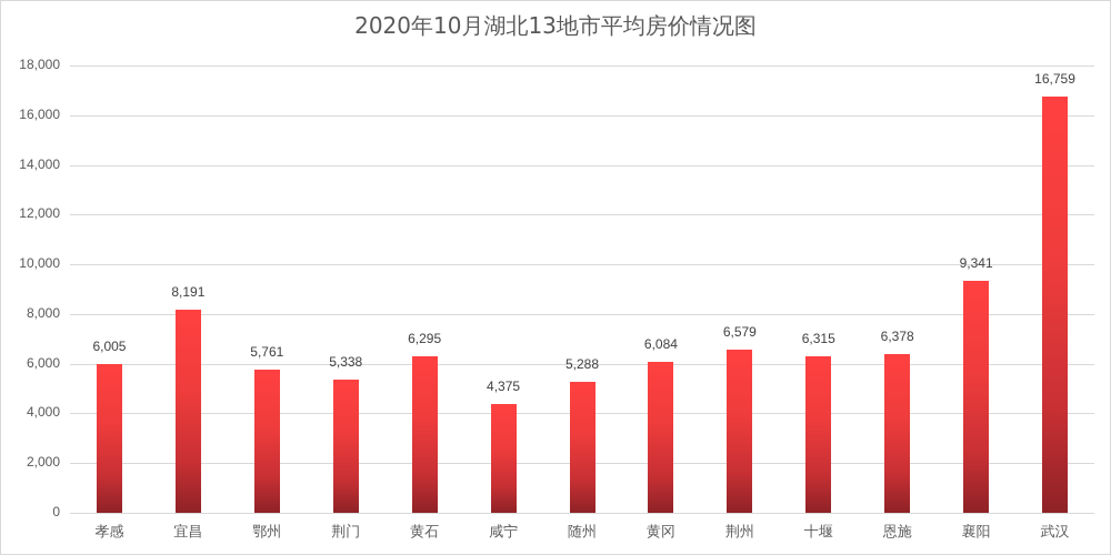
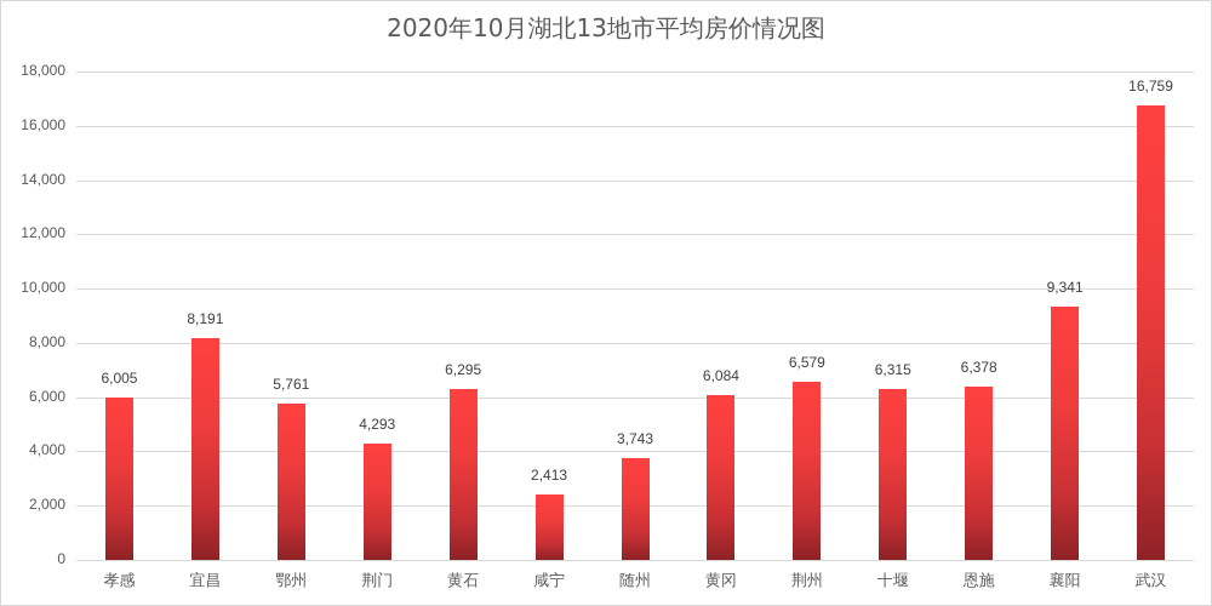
荆门: 5,338 -> 4,293
咸宁: 4,375 -> 2,413
随州: 5,288 -> 3,743
